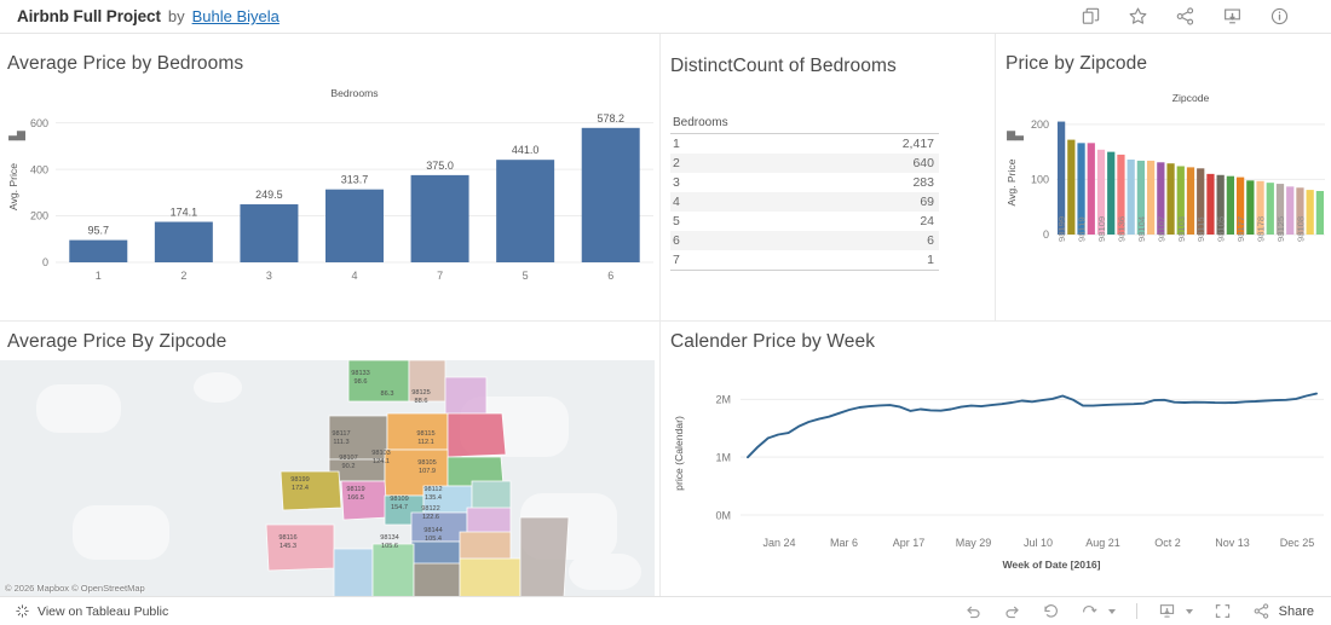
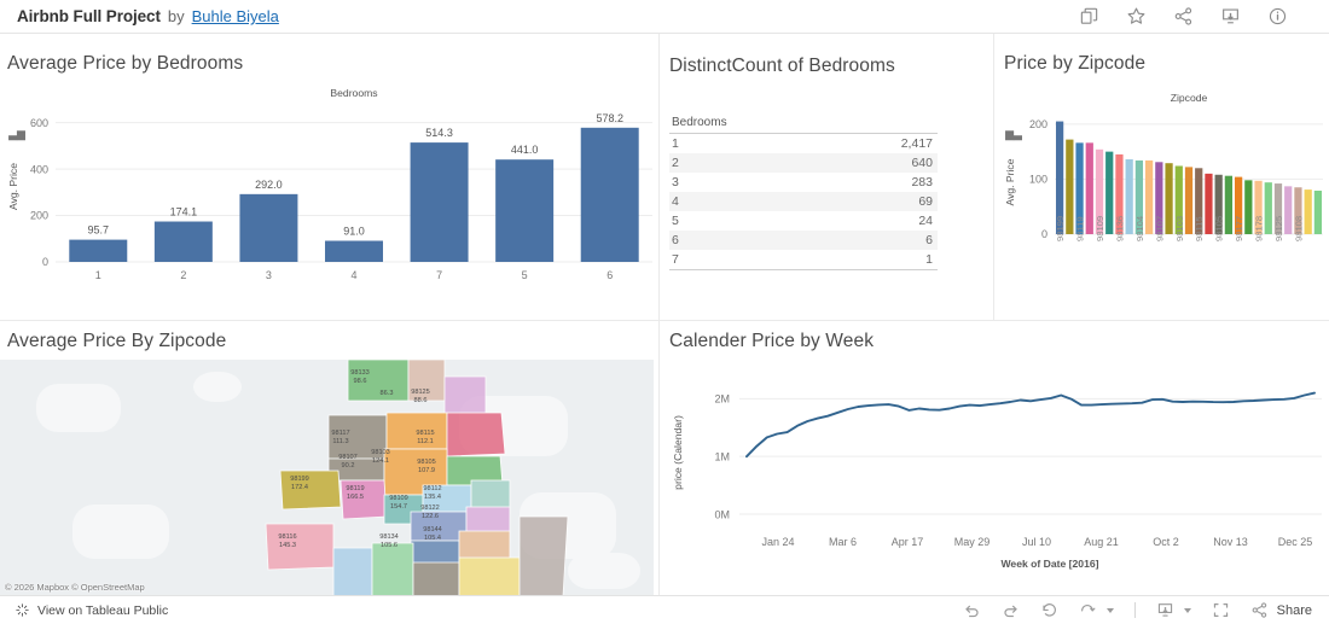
Average Price by Bedrooms/3: 249.5 -> 292.0
Average Price by Bedrooms/4: 313.7 -> 91.0
Average Price by Bedrooms/7: 375.0 -> 514.3
